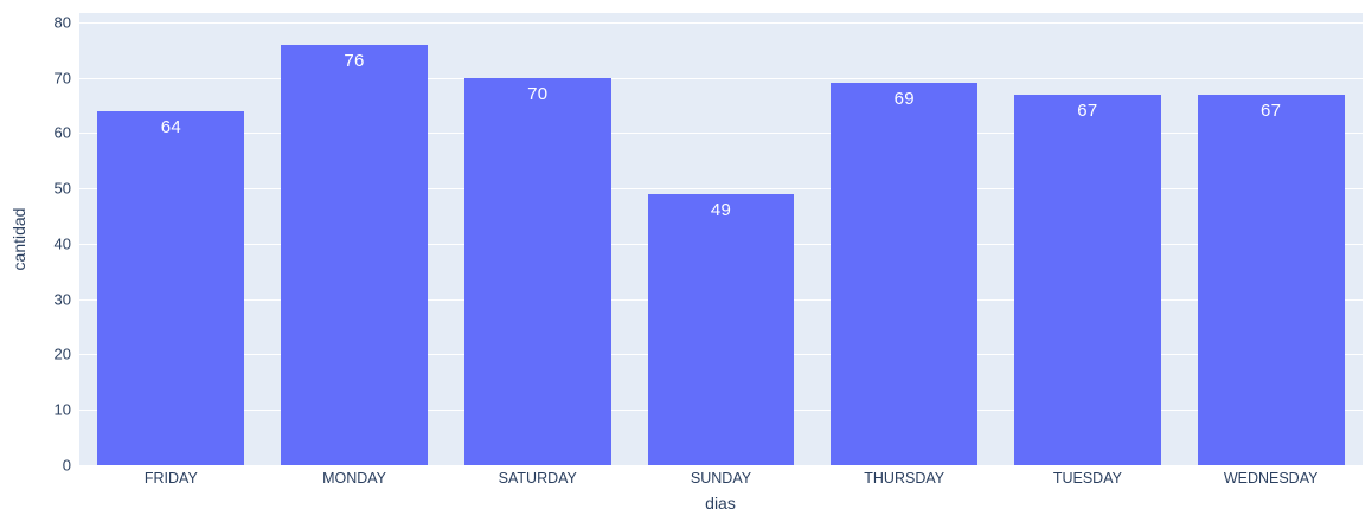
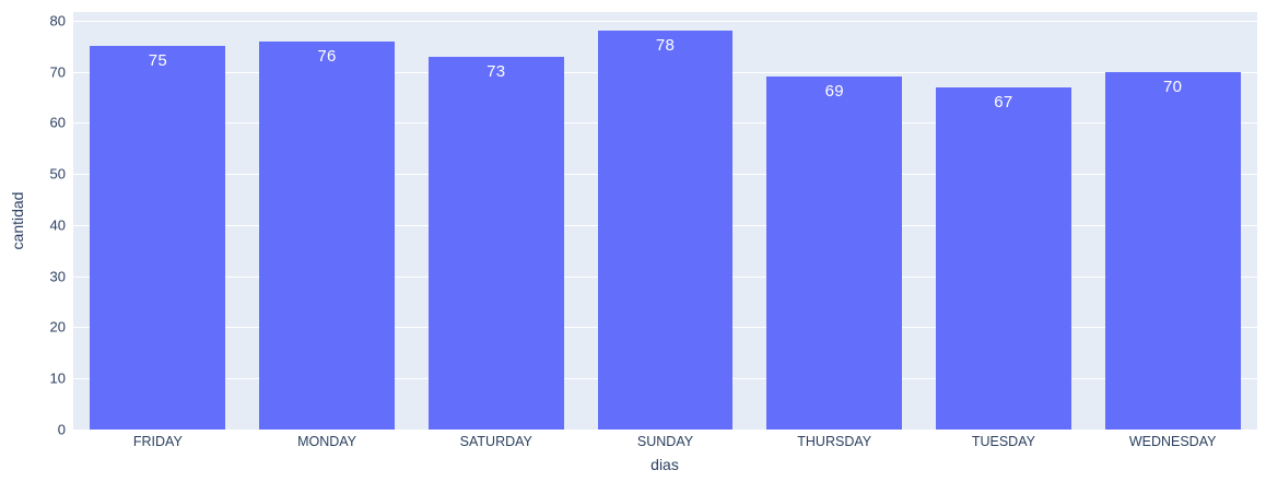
FRIDAY: 64 -> 75
SATURDAY: 70 -> 73
SUNDAY: 49 -> 78
WEDNESDAY: 67 -> 70
